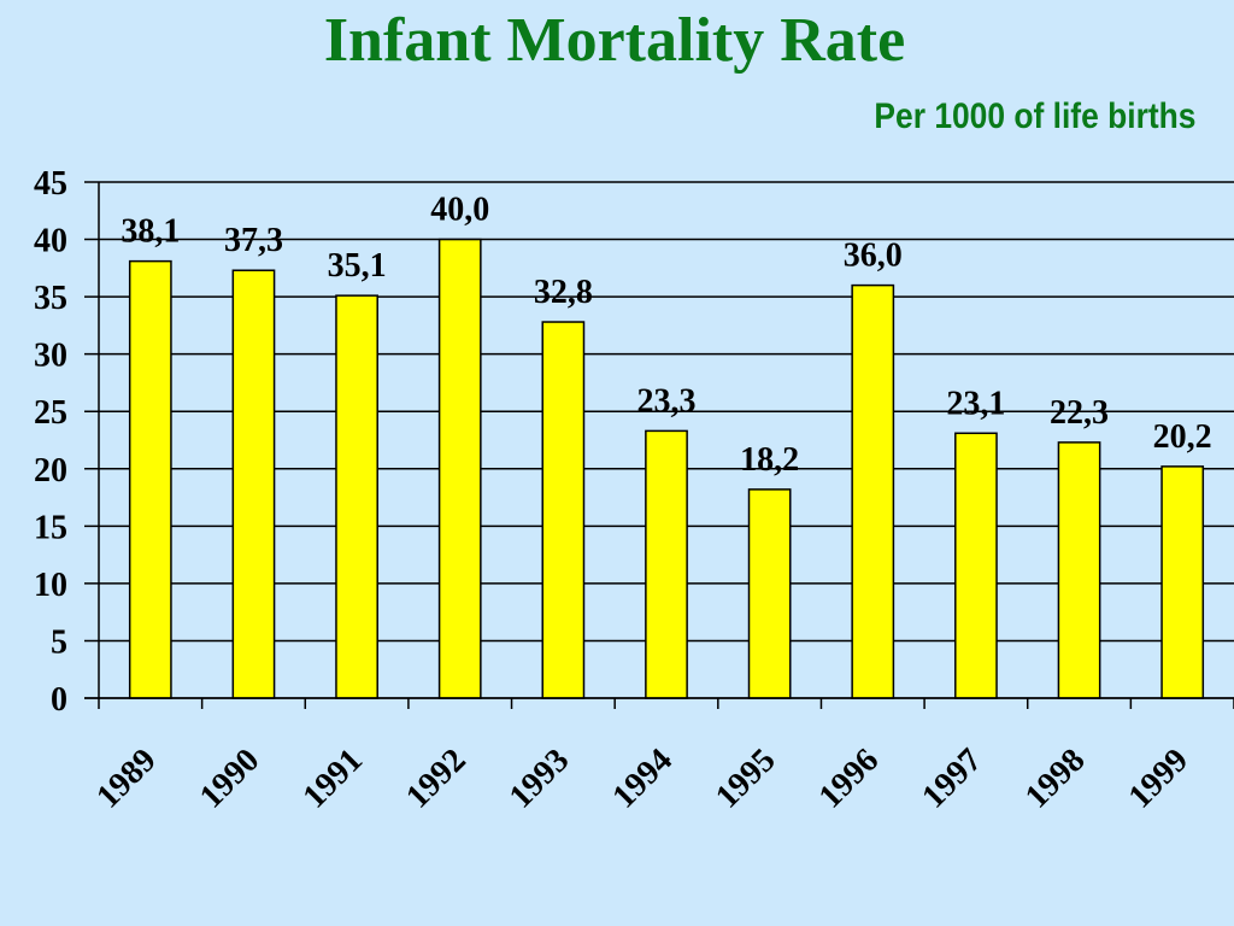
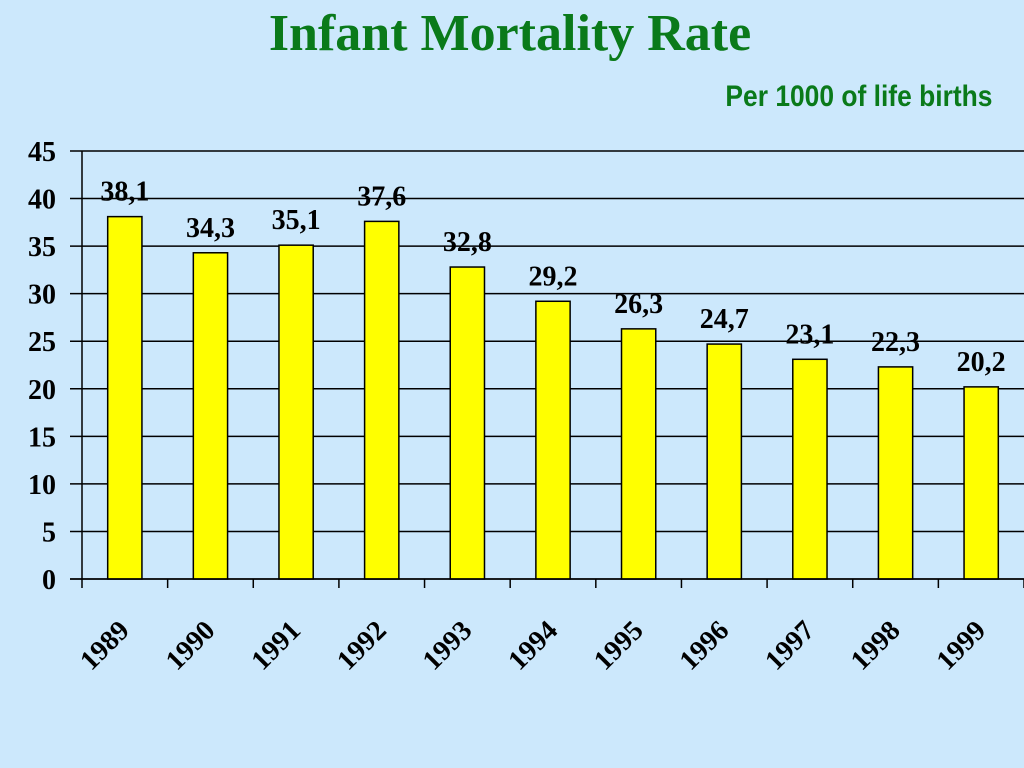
1990: 37,3 -> 34,3
1992: 40,0 -> 37,6
1994: 23,3 -> 29,2
1995: 18,2 -> 26,3
1996: 36,0 -> 24,7
